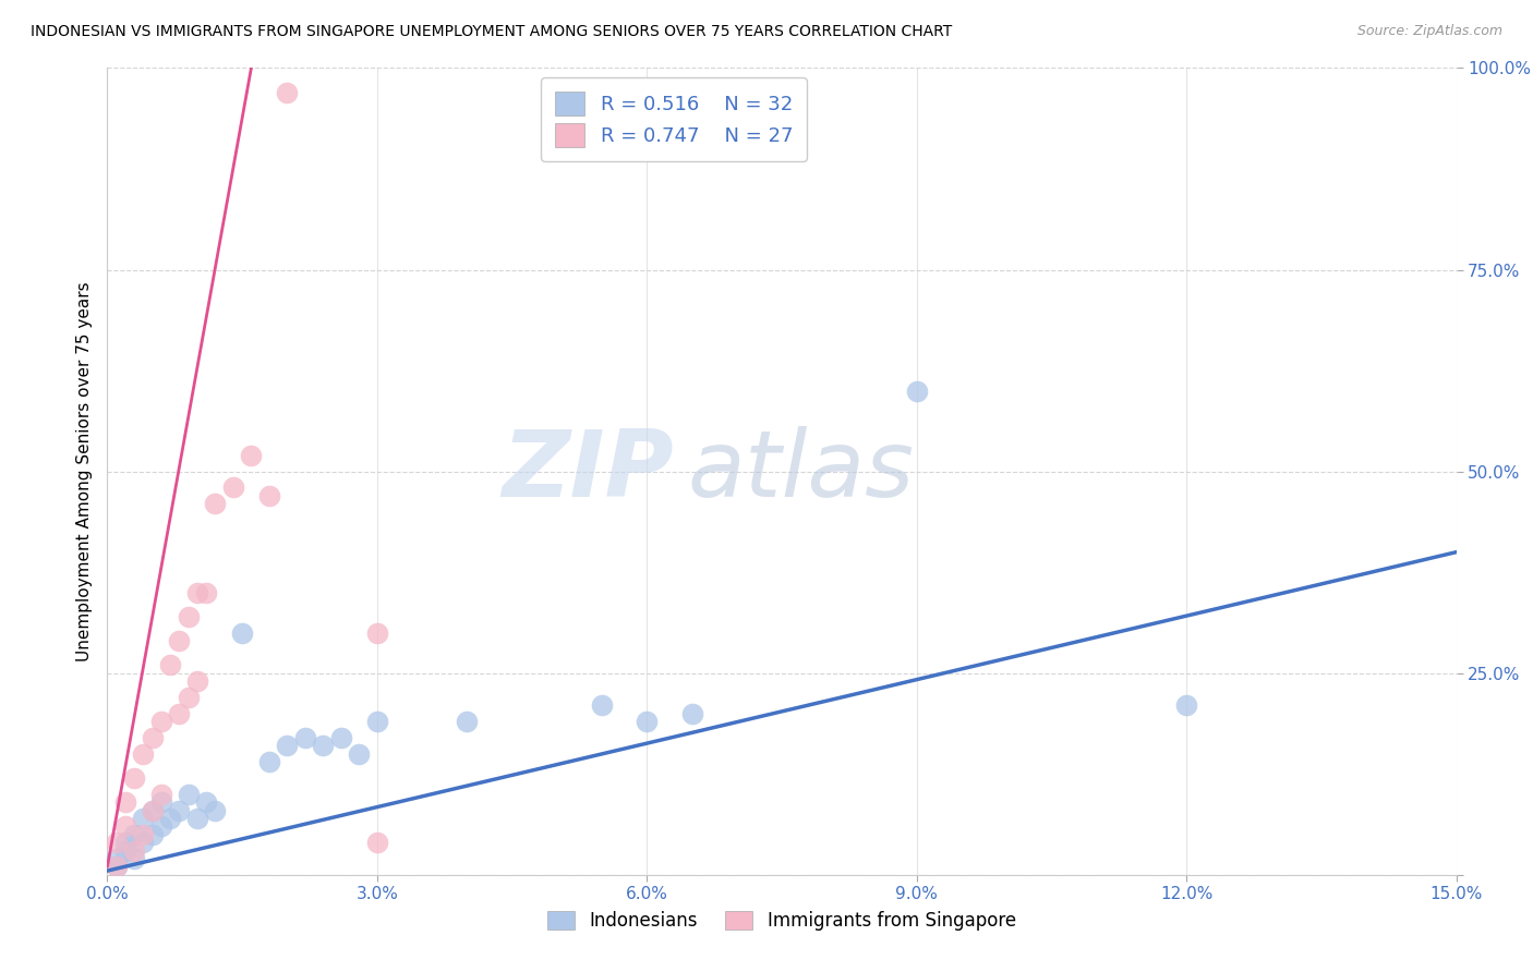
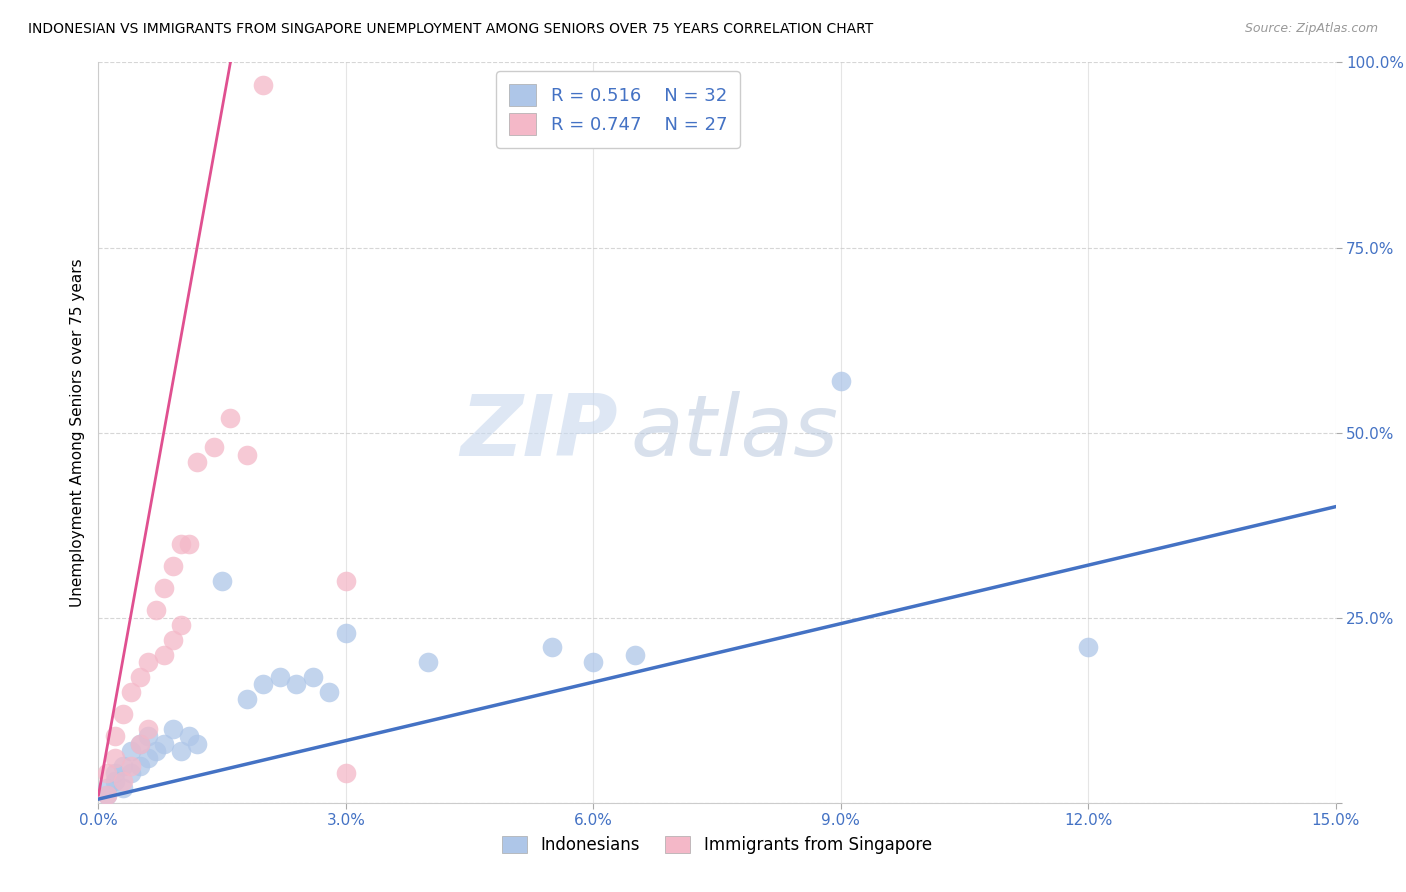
Indonesians/3.0%: 19% -> 23%
Indonesians/9.0%: 60% -> 57%
